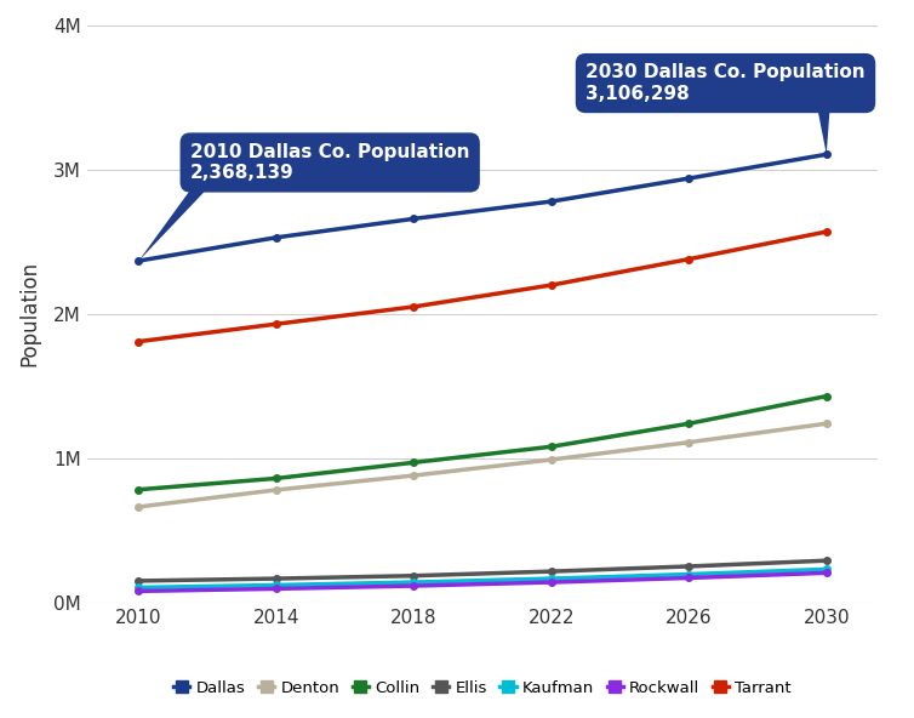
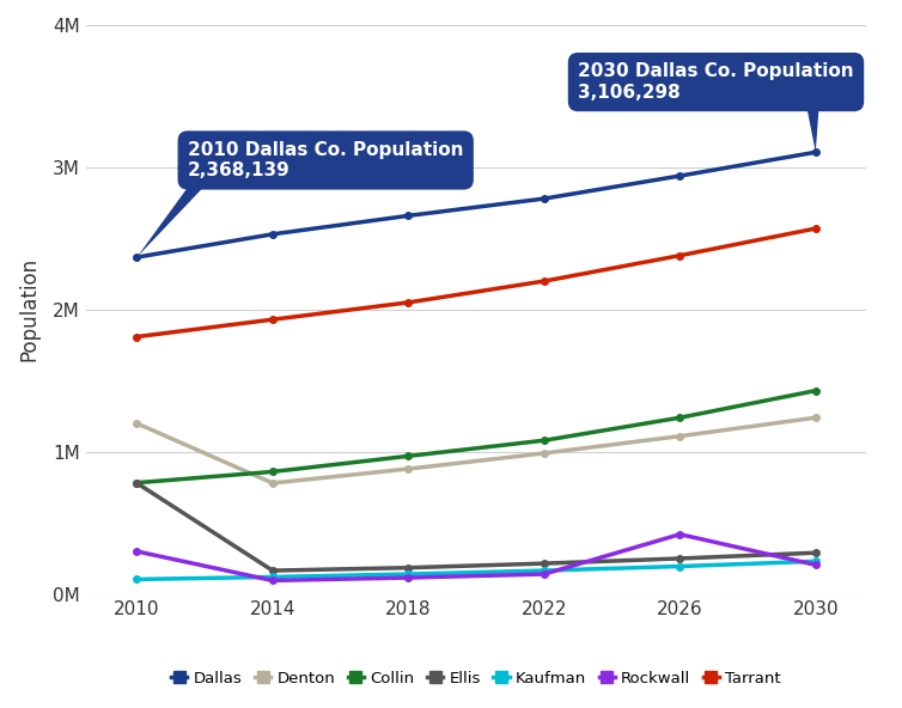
Denton/2010: 0.66M -> 1.20M
Ellis/2010: 0.15M -> 0.78M
Rockwall/2010: 0.08M -> 0.30M
Rockwall/2026: 0.17M -> 0.42M
